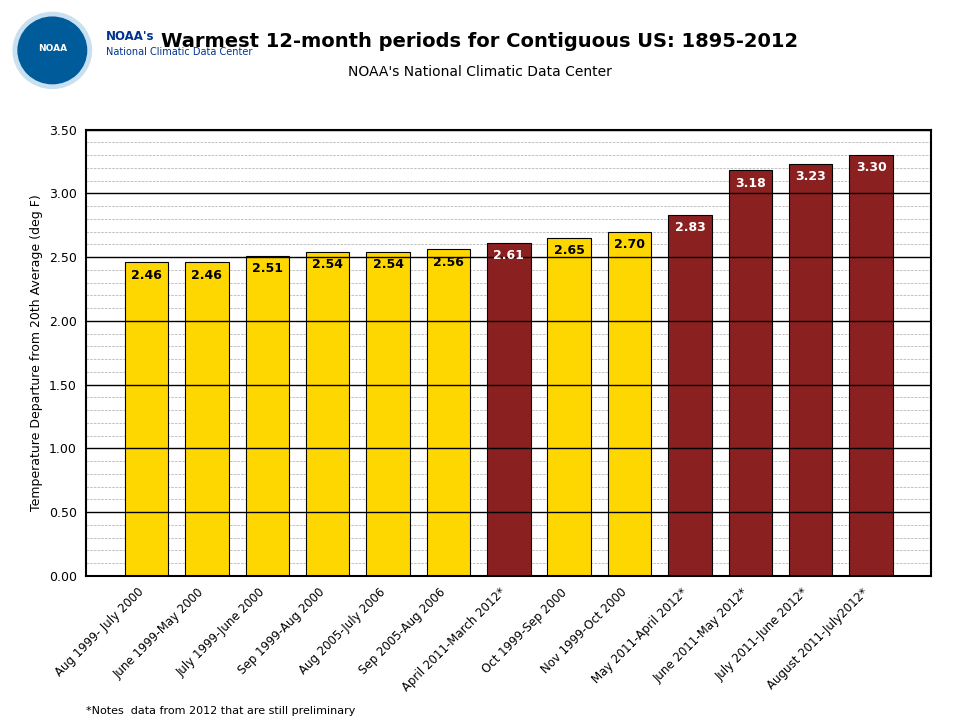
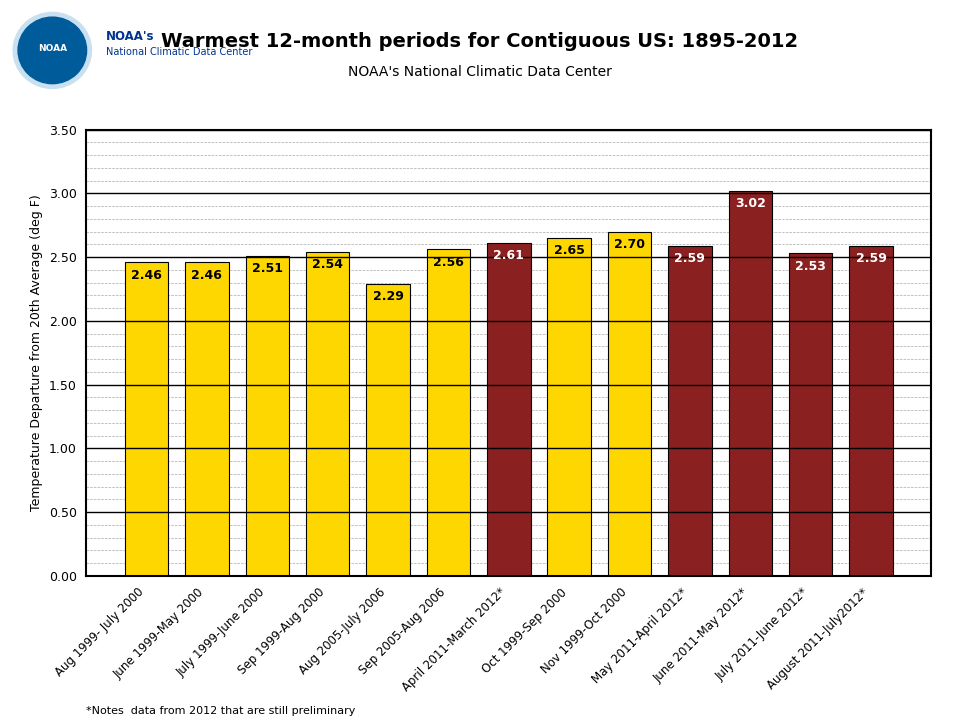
Aug 2005-July 2006: 2.54 -> 2.29
May 2011-April 2012*: 2.83 -> 2.59
June 2011-May 2012*: 3.18 -> 3.02
July 2011-June 2012*: 3.23 -> 2.53
August 2011-July2012*: 3.30 -> 2.59
